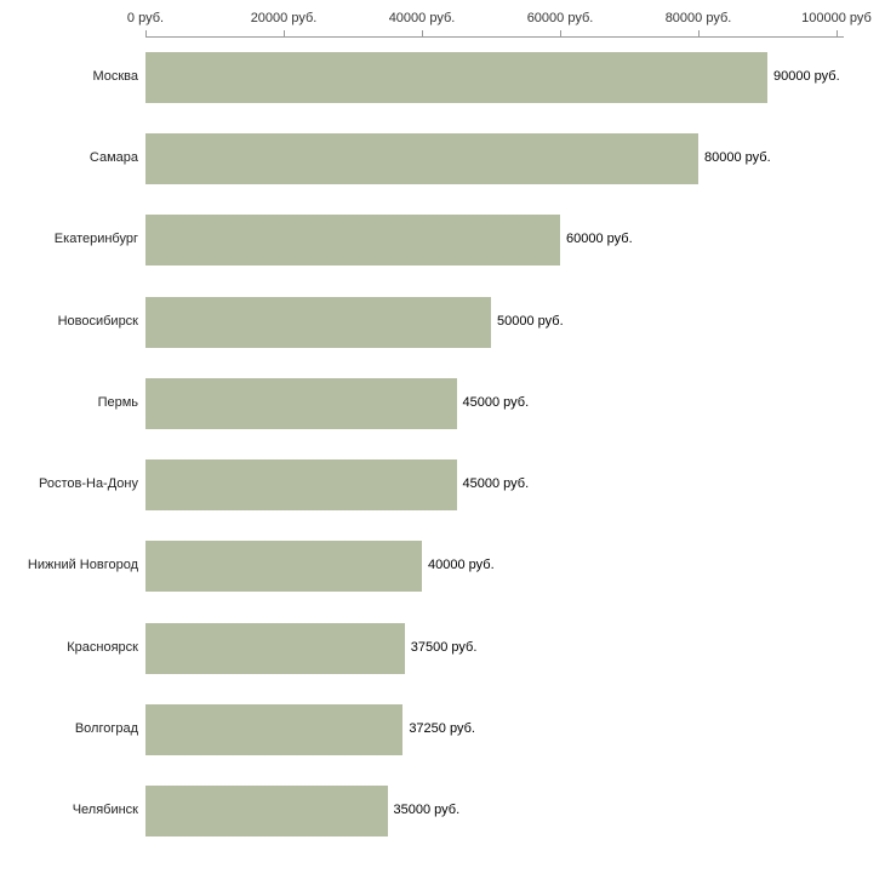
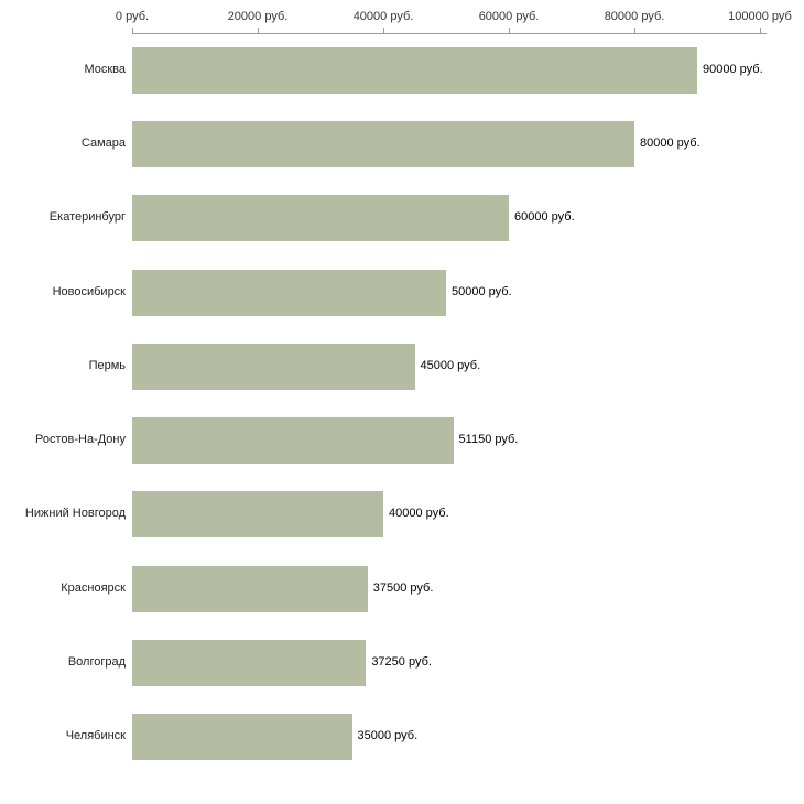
Ростов-На-Дону: 45000 -> 51150
